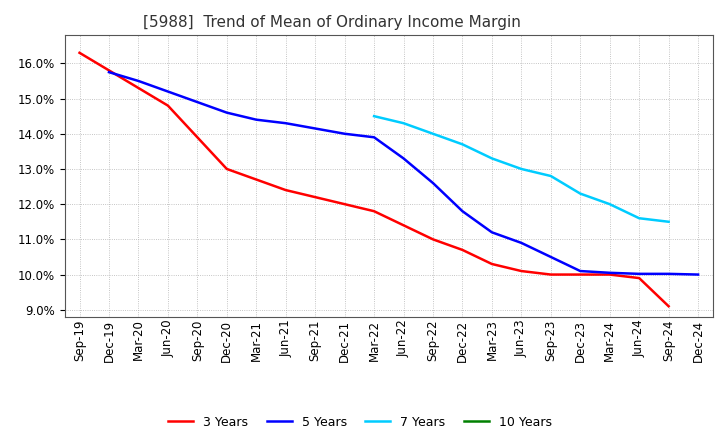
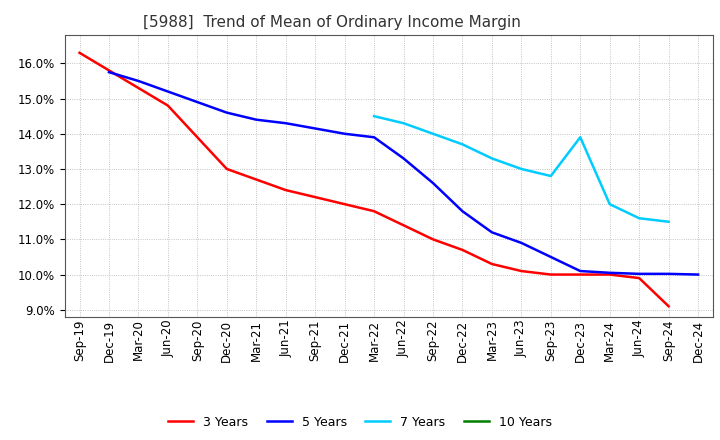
7 Years/Dec-23: 12.3% -> 13.9%
